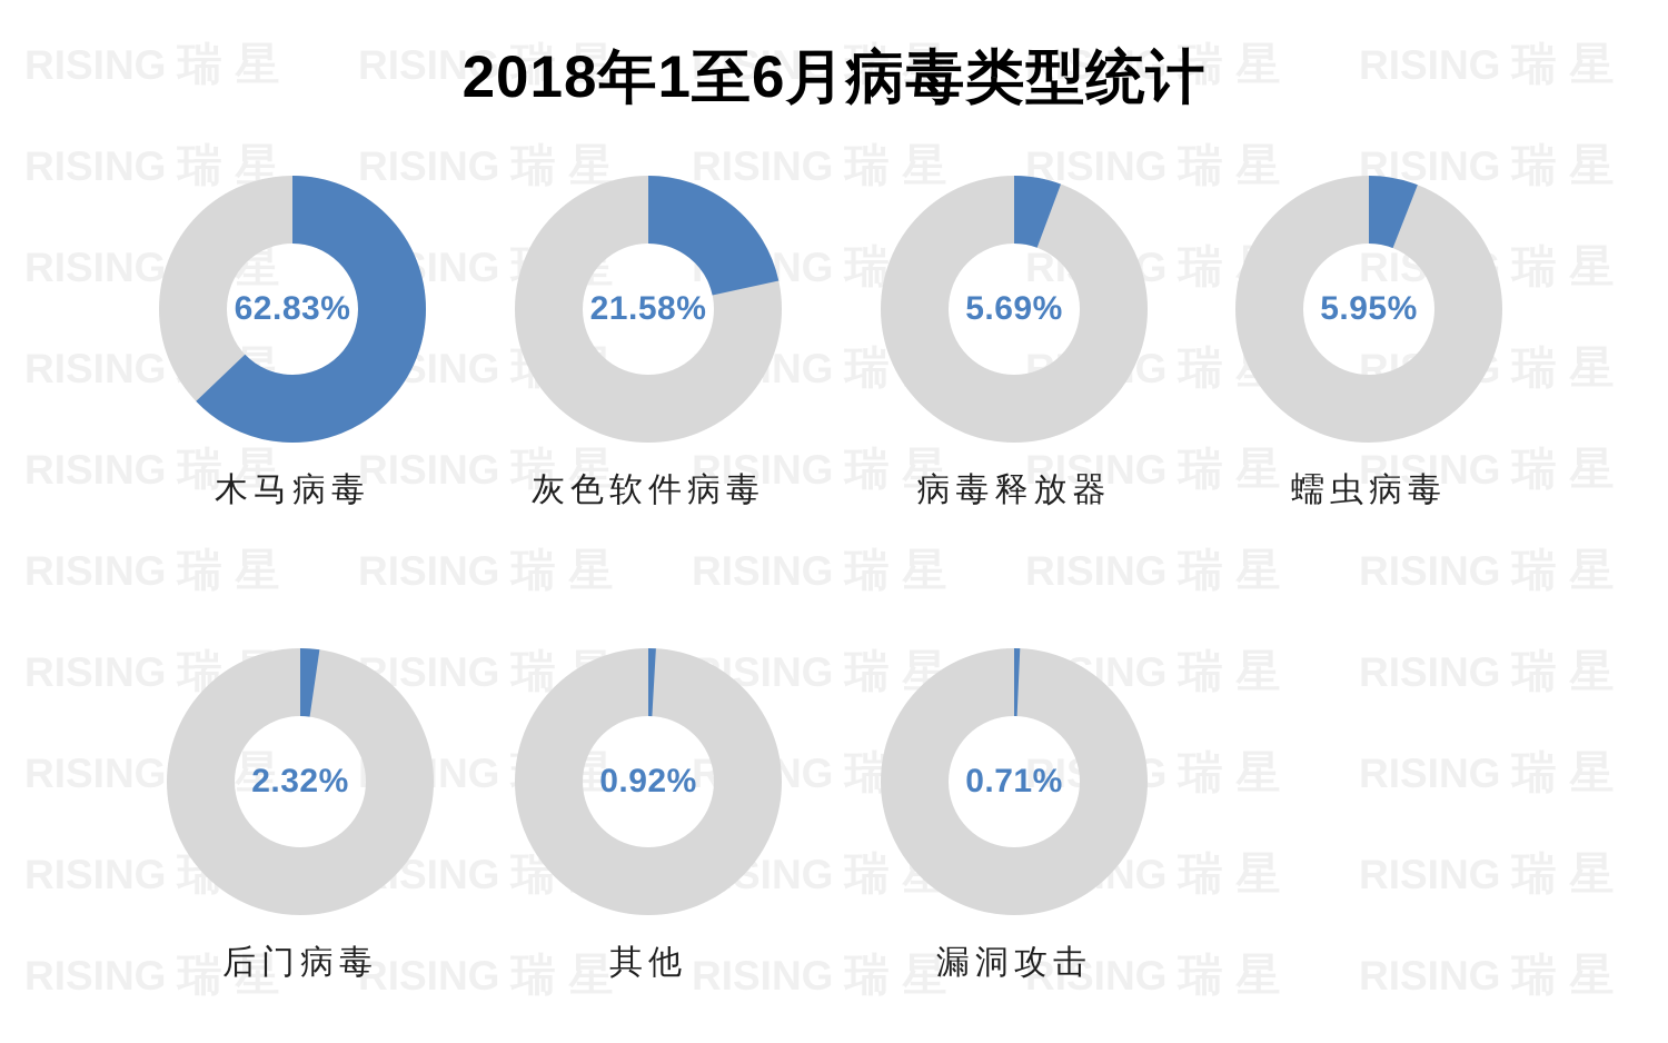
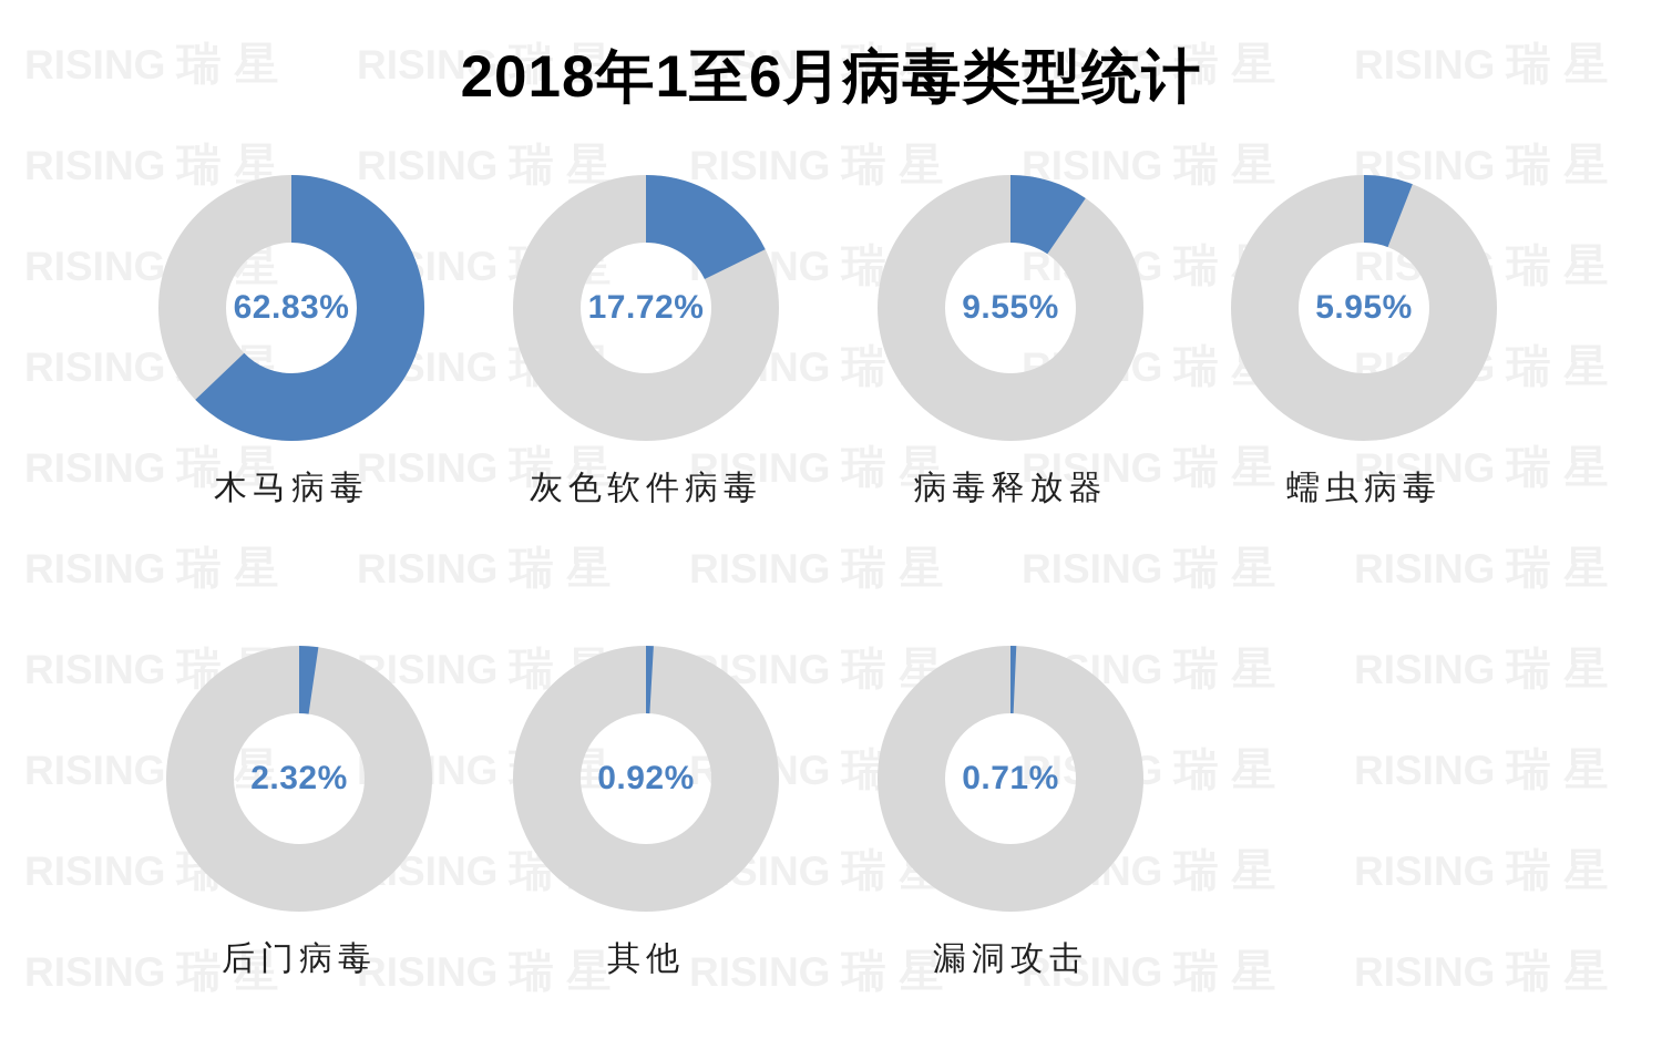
灰色软件病毒: 21.58% -> 17.72%
病毒释放器: 5.69% -> 9.55%
